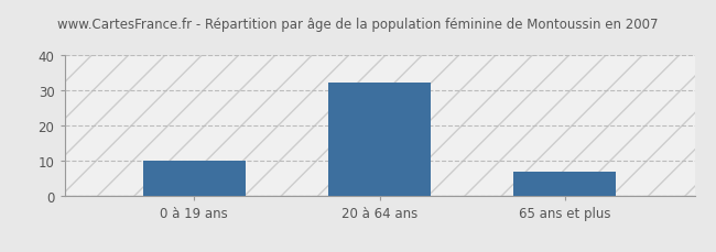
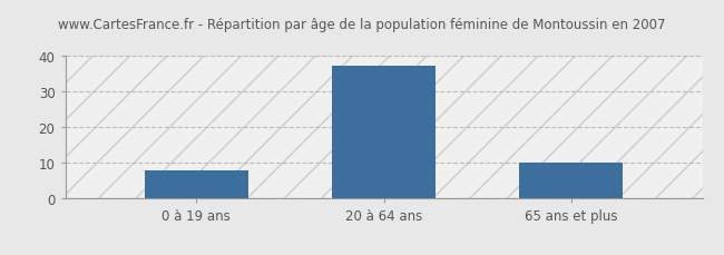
0 à 19 ans: 10 -> 8
20 à 64 ans: 32 -> 37
65 ans et plus: 7 -> 10
